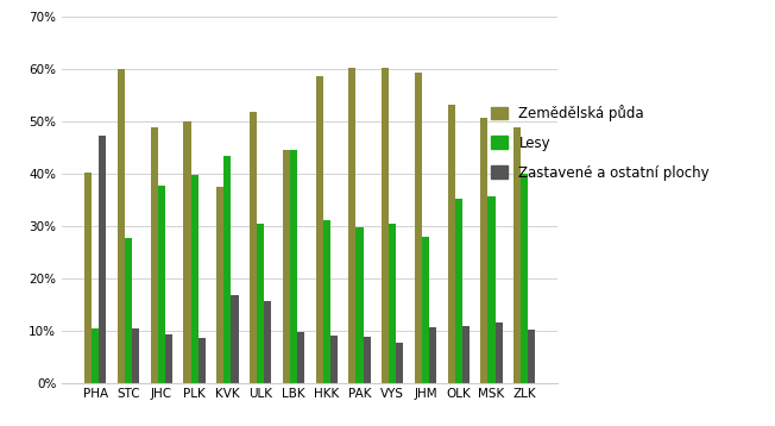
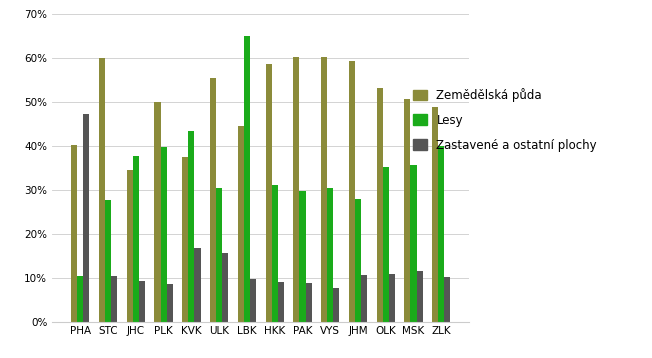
Zemědělská půda/JHC: 49.0% -> 34.5%
Zemědělská půda/ULK: 51.8% -> 55.5%
Lesy/LBK: 44.7% -> 65.0%
